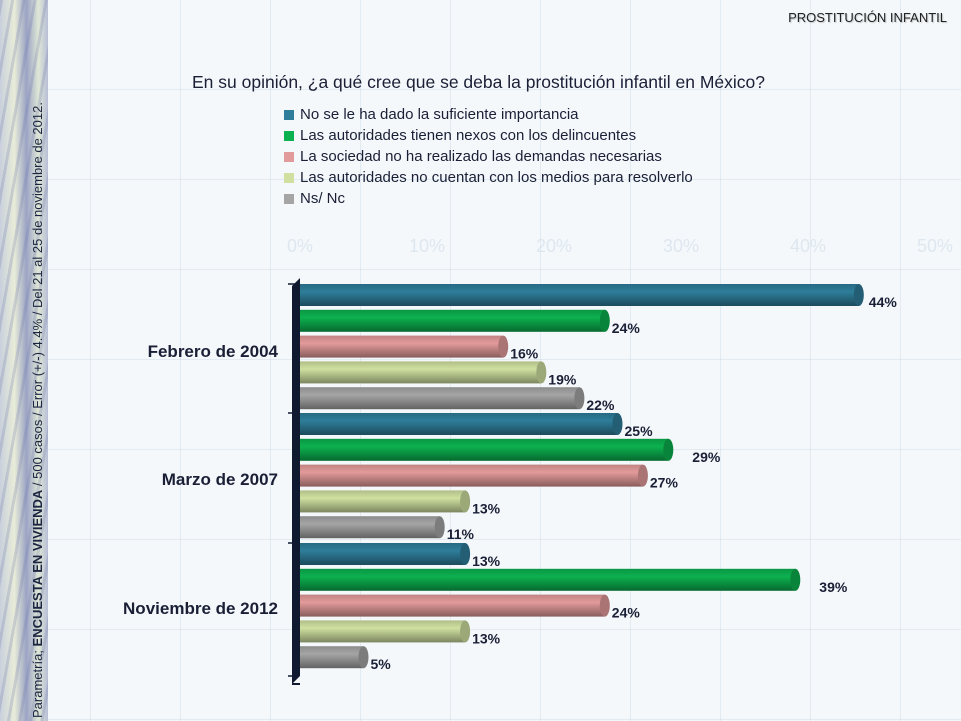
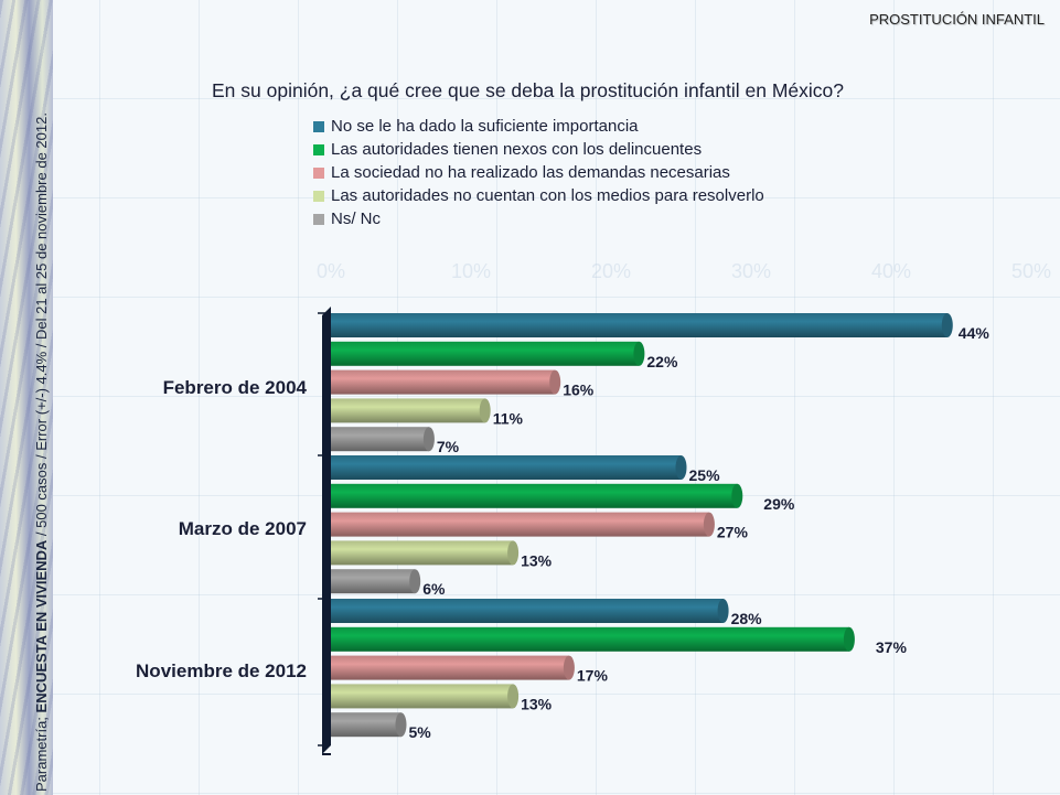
Las autoridades tienen nexos con los delincuentes/Febrero de 2004: 24% -> 22%
Las autoridades no cuentan con los medios para resolverlo/Febrero de 2004: 19% -> 11%
Ns/ Nc/Febrero de 2004: 22% -> 7%
Ns/ Nc/Marzo de 2007: 11% -> 6%
No se le ha dado la suficiente importancia/Noviembre de 2012: 13% -> 28%
Las autoridades tienen nexos con los delincuentes/Noviembre de 2012: 39% -> 37%
La sociedad no ha realizado las demandas necesarias/Noviembre de 2012: 24% -> 17%
